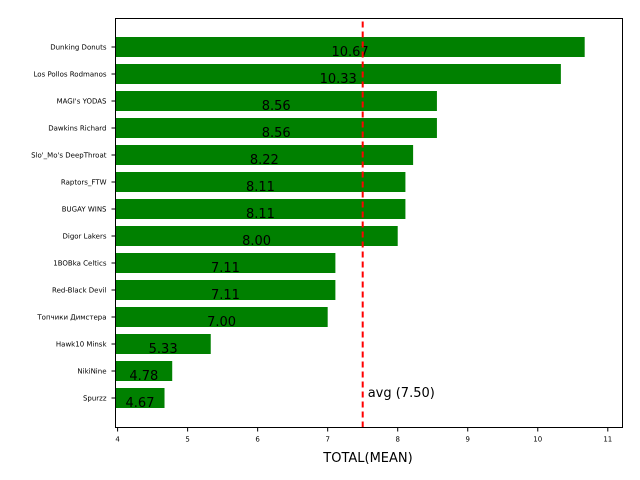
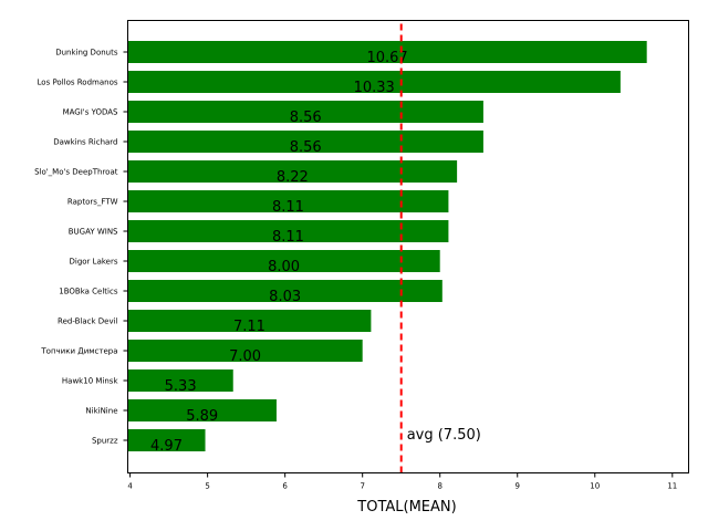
1BOBka Celtics: 7.11 -> 8.03
NikiNine: 4.78 -> 5.89
Spurzz: 4.67 -> 4.97
